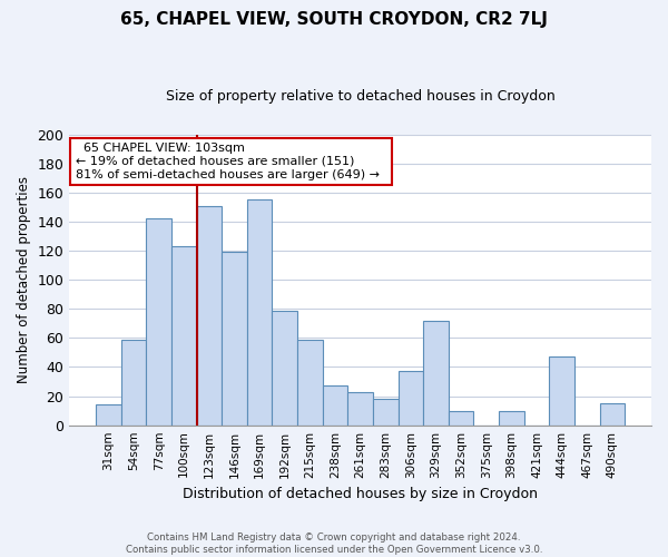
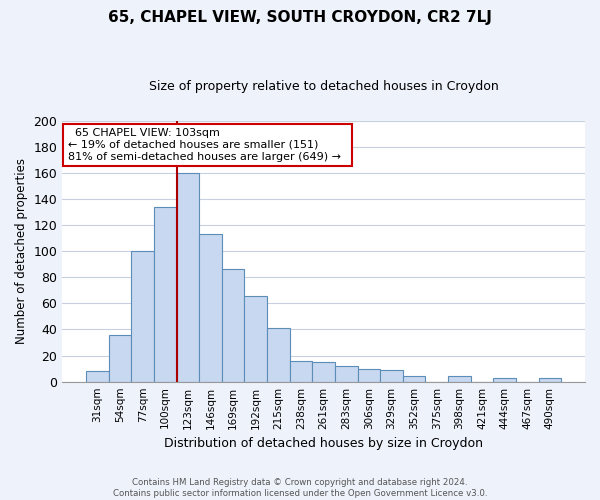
31sqm: 14 -> 8
54sqm: 59 -> 36
77sqm: 142 -> 100
100sqm: 123 -> 134
123sqm: 151 -> 160
146sqm: 119 -> 113
169sqm: 155 -> 86
192sqm: 79 -> 66
215sqm: 59 -> 41
238sqm: 27 -> 16
261sqm: 23 -> 15
283sqm: 18 -> 12
306sqm: 37 -> 10
329sqm: 72 -> 9
352sqm: 10 -> 4
398sqm: 10 -> 4
444sqm: 47 -> 3
490sqm: 15 -> 3
